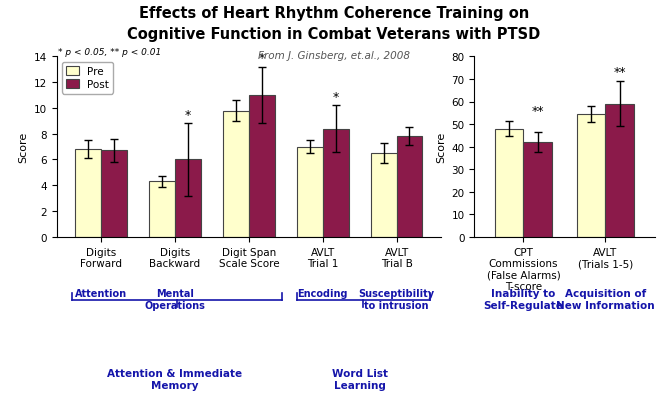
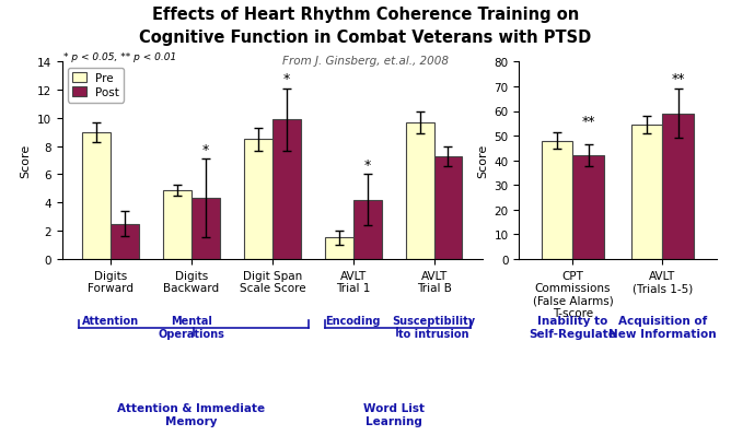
Pre/Digits Forward: 6.8 -> 9.0
Post/Digits Forward: 6.7 -> 2.5
Pre/Digits Backward: 4.3 -> 4.9
Post/Digits Backward: 6.0 -> 4.3
Pre/Digit Span Scale Score: 9.8 -> 8.5
Post/Digit Span Scale Score: 11.0 -> 9.9
Pre/AVLT Trial 1: 7.0 -> 1.5
Post/AVLT Trial 1: 8.4 -> 4.2
Pre/AVLT Trial B: 6.5 -> 9.7
Post/AVLT Trial B: 7.8 -> 7.3
